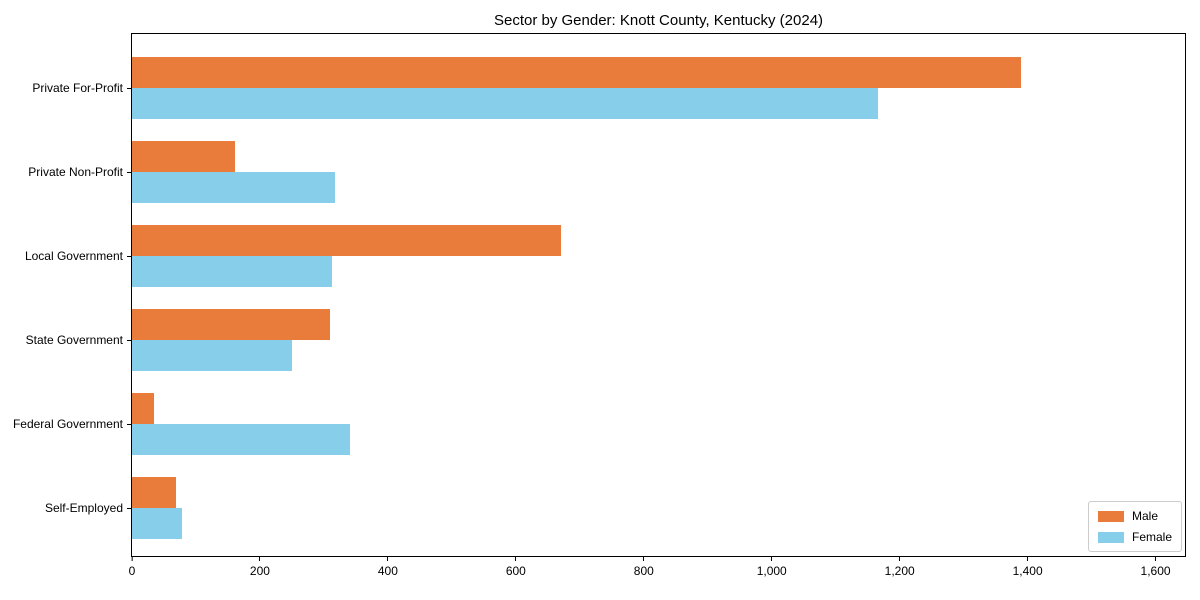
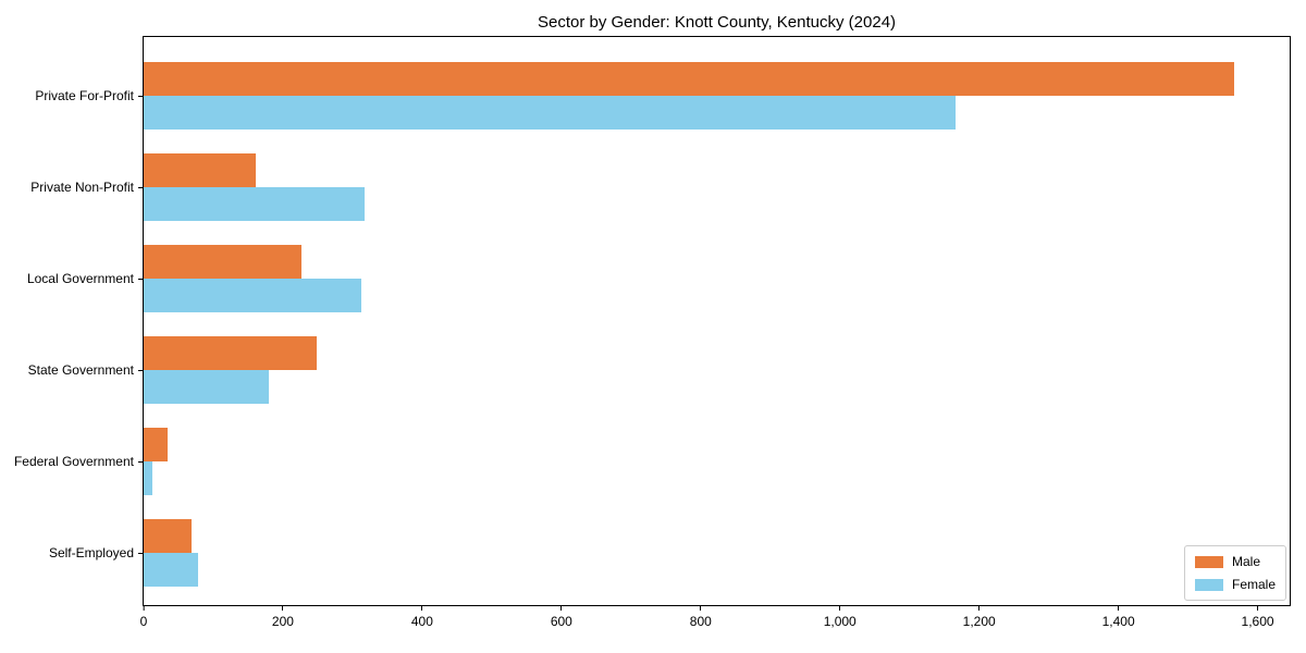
Male/Private For-Profit: 1390 -> 1570
Male/Local Government: 670 -> 230
Male/State Government: 310 -> 250
Female/State Government: 250 -> 180
Female/Federal Government: 340 -> 10
